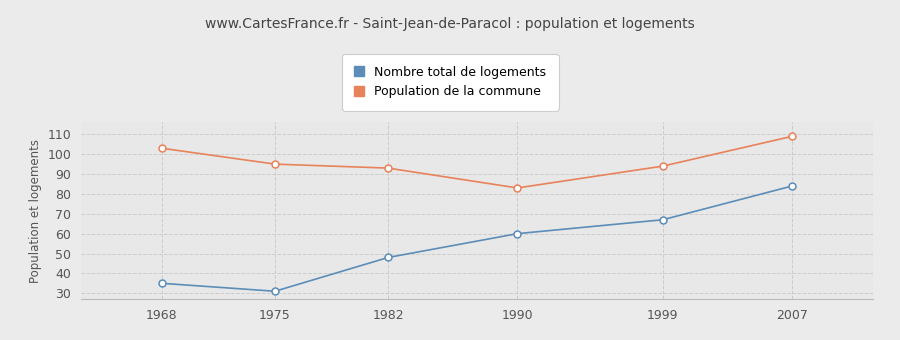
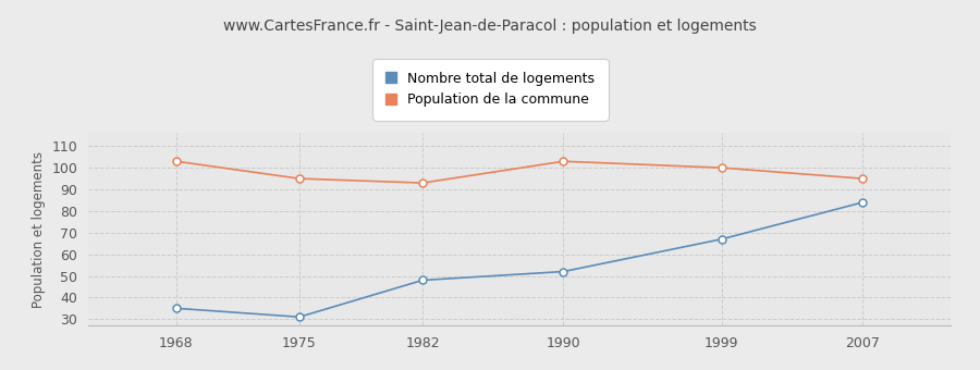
Nombre total de logements/1990: 60 -> 52
Population de la commune/1990: 83 -> 103
Population de la commune/1999: 94 -> 100
Population de la commune/2007: 109 -> 95
